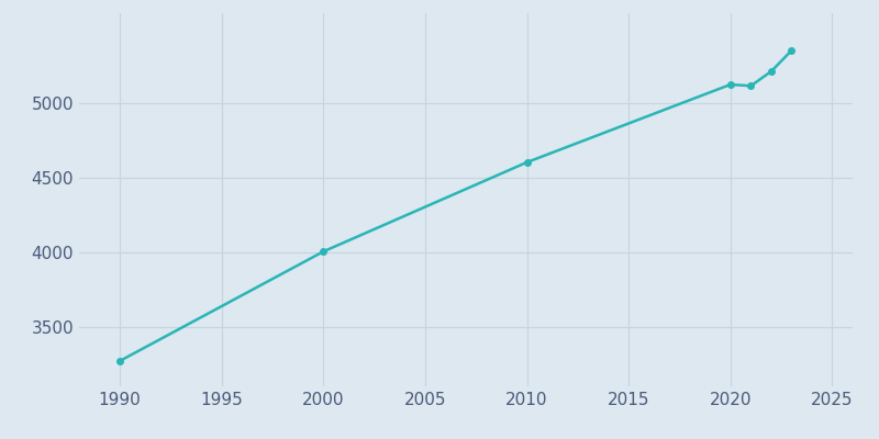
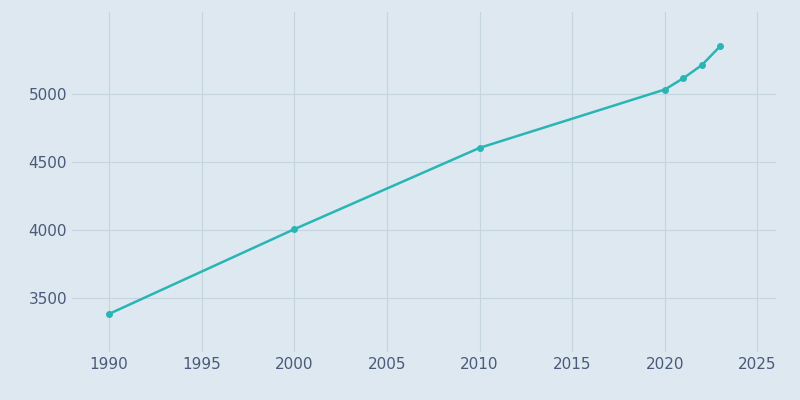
1990: 3270 -> 3380
2020: 5120 -> 5030
